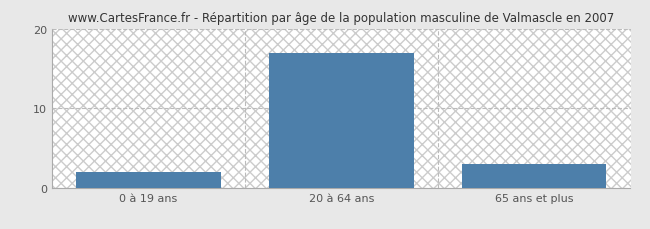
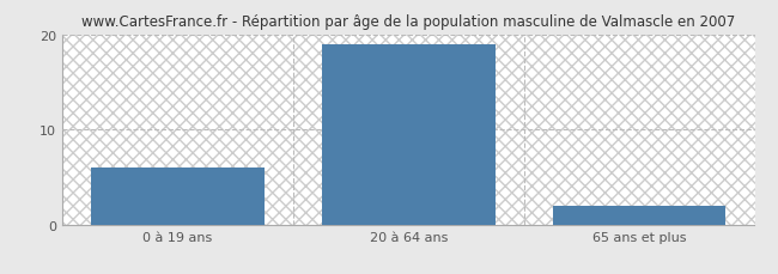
0 à 19 ans: 2 -> 6
20 à 64 ans: 17 -> 19
65 ans et plus: 3 -> 2
